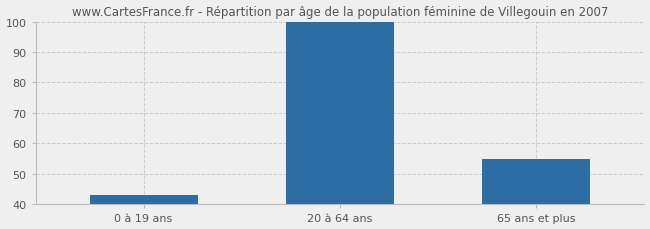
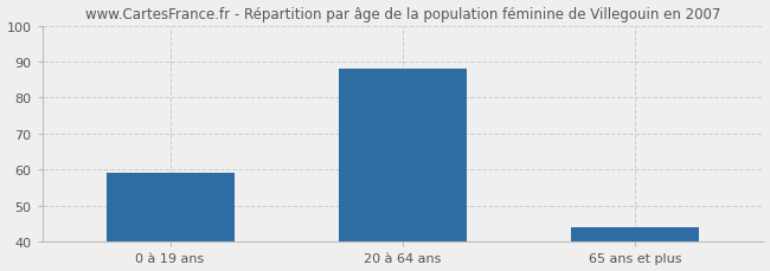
0 à 19 ans: 43 -> 59
20 à 64 ans: 100 -> 88
65 ans et plus: 55 -> 44
